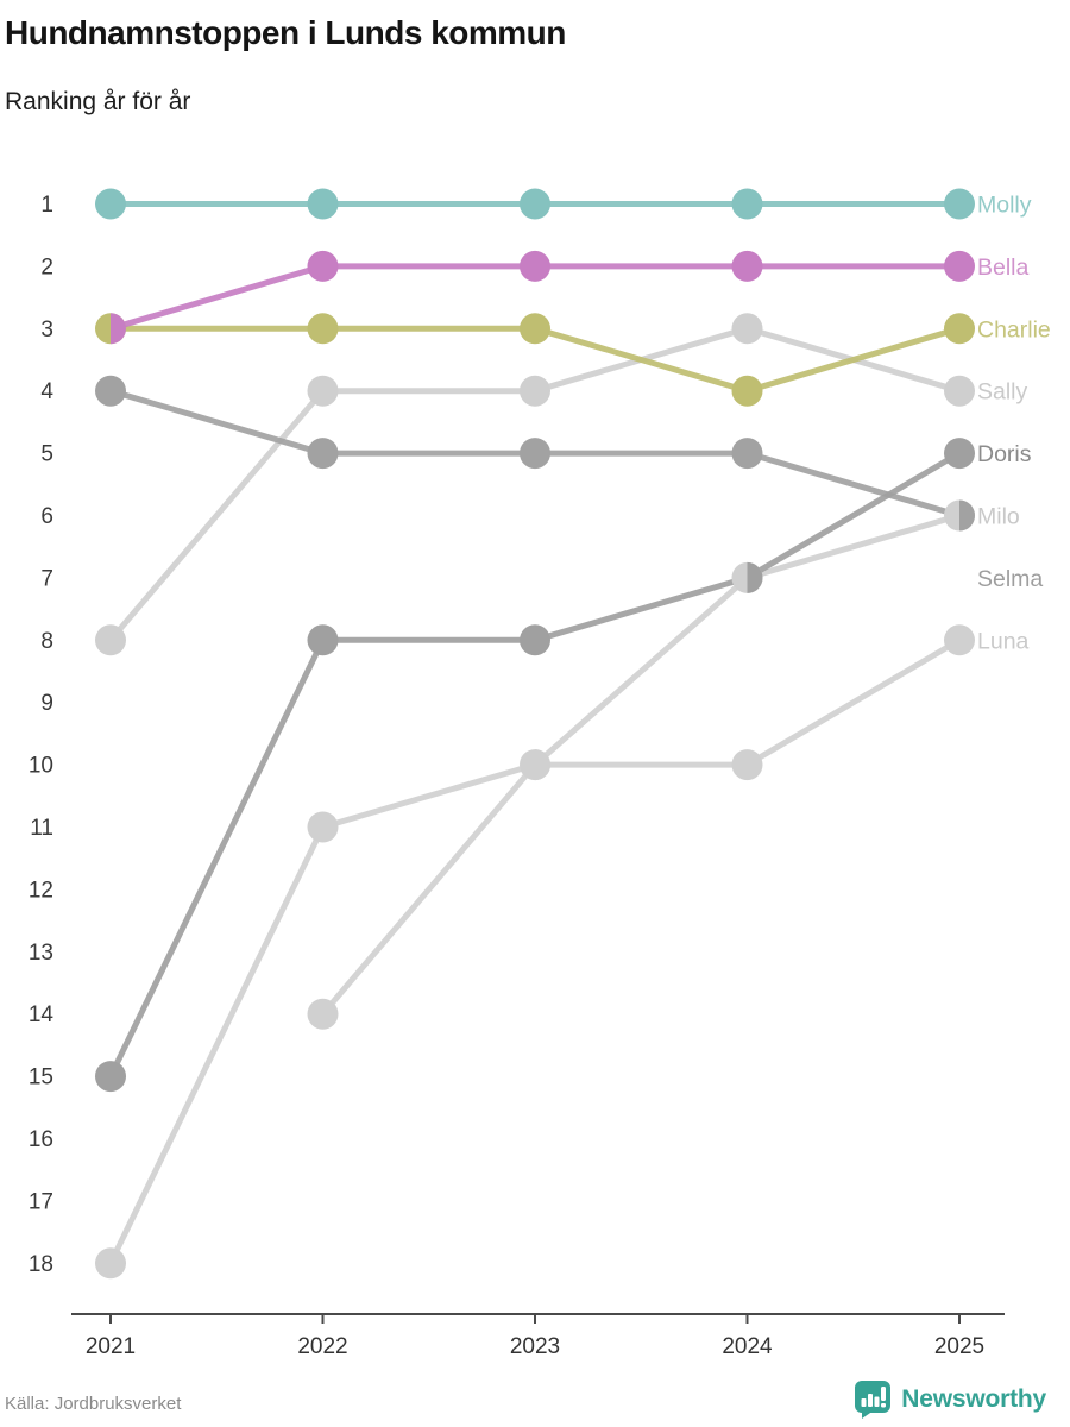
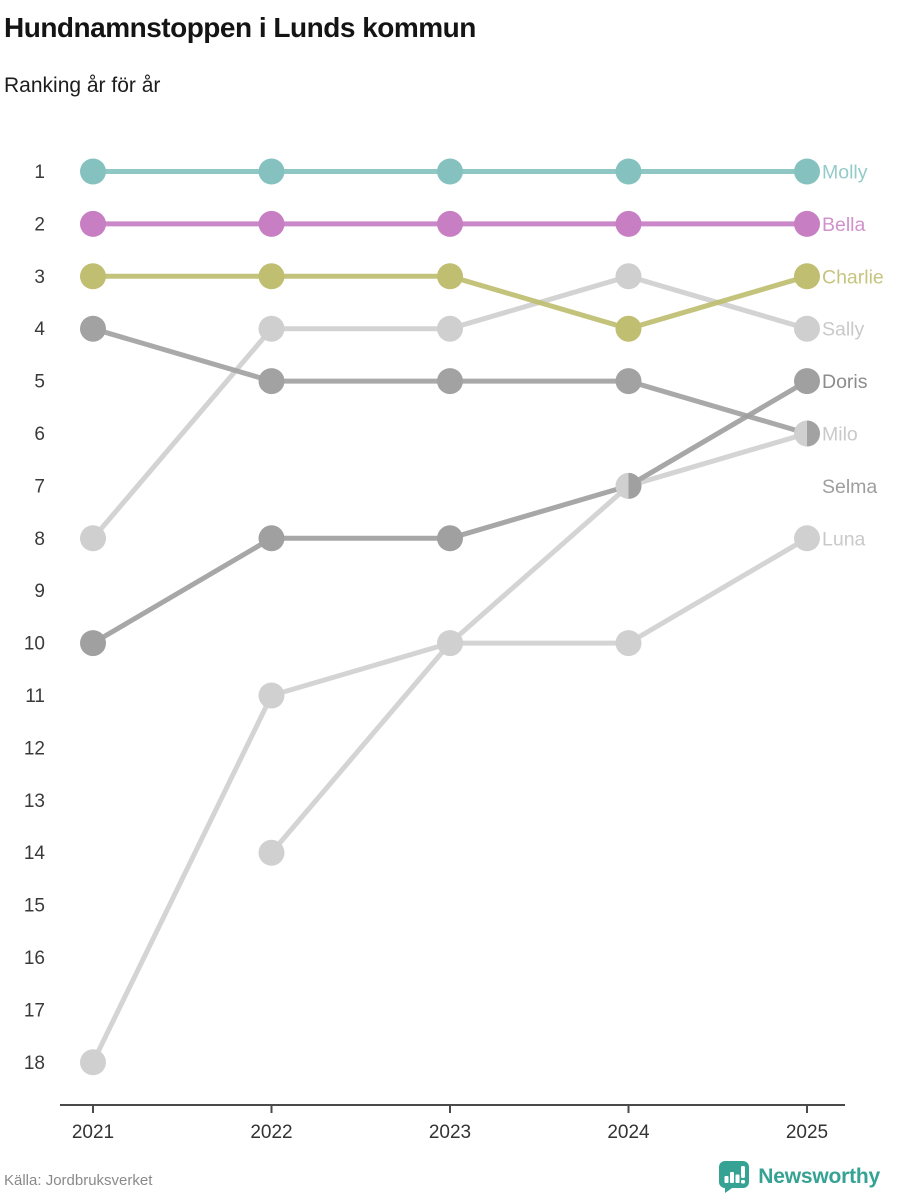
Doris/2021: 15 -> 10
Bella/2021: 3 -> 2
